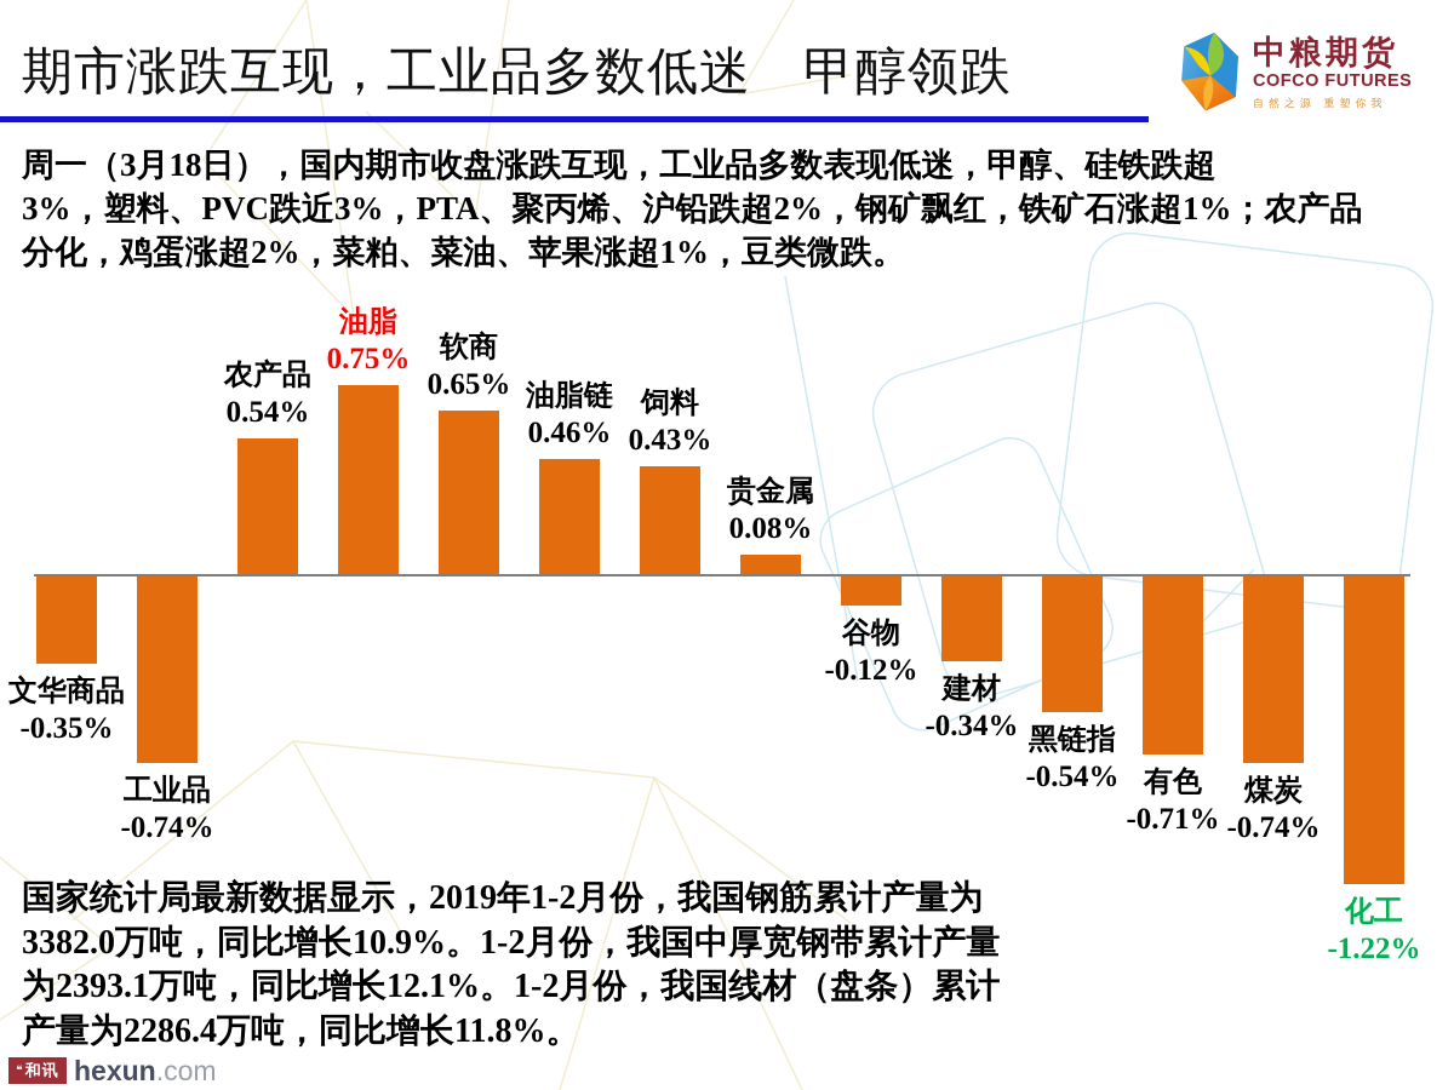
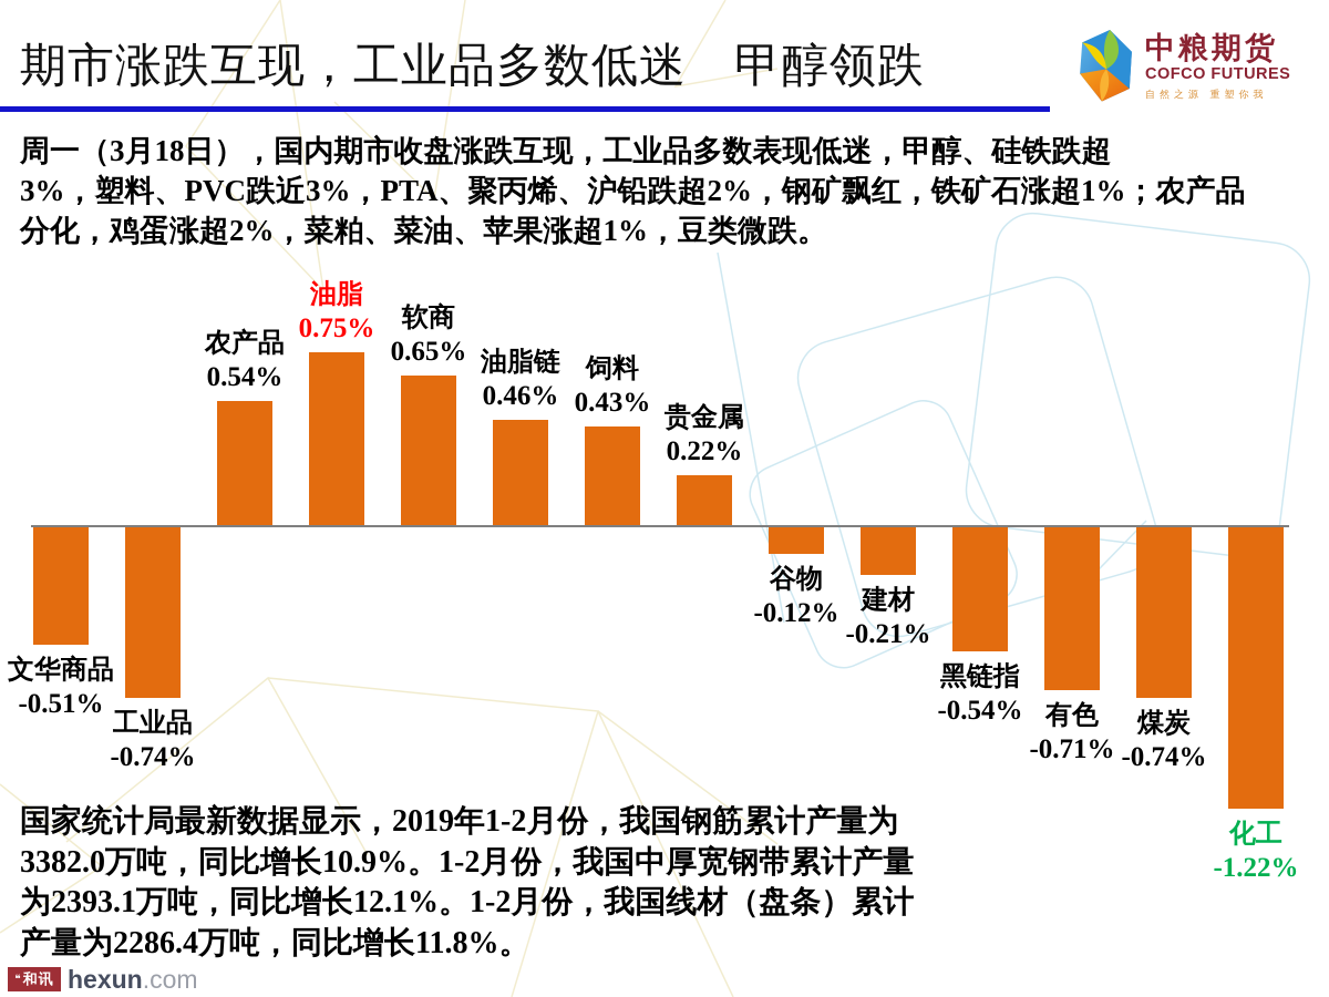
文华商品: -0.35% -> -0.51%
贵金属: 0.08% -> 0.22%
建材: -0.34% -> -0.21%
